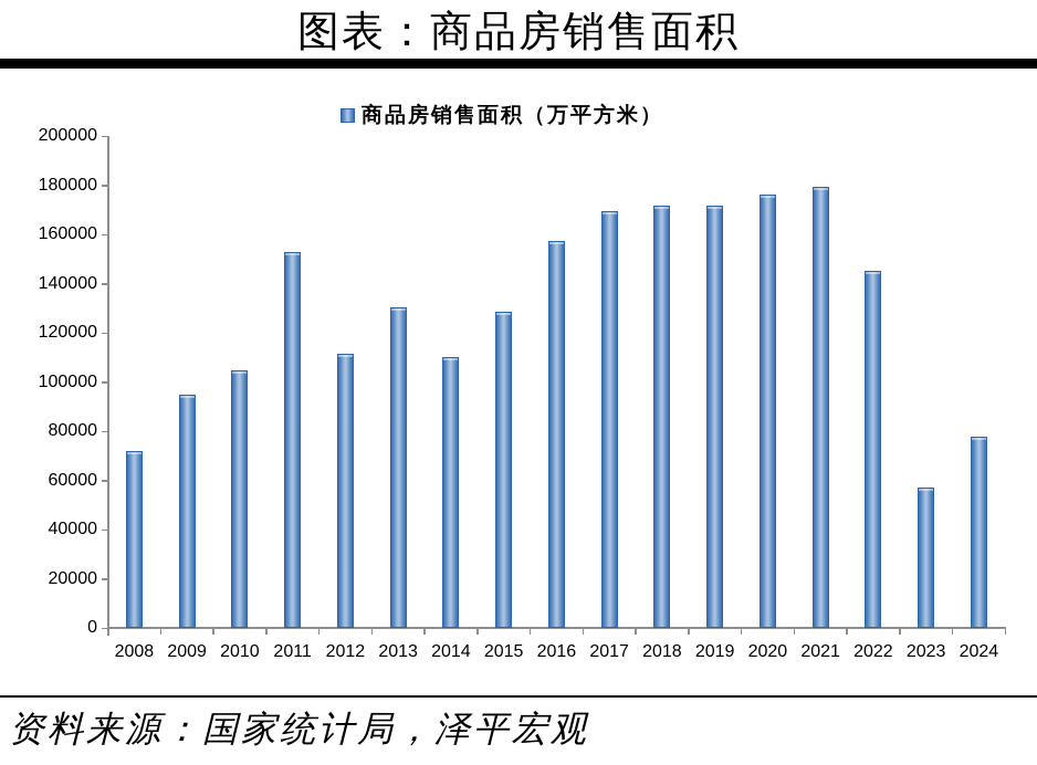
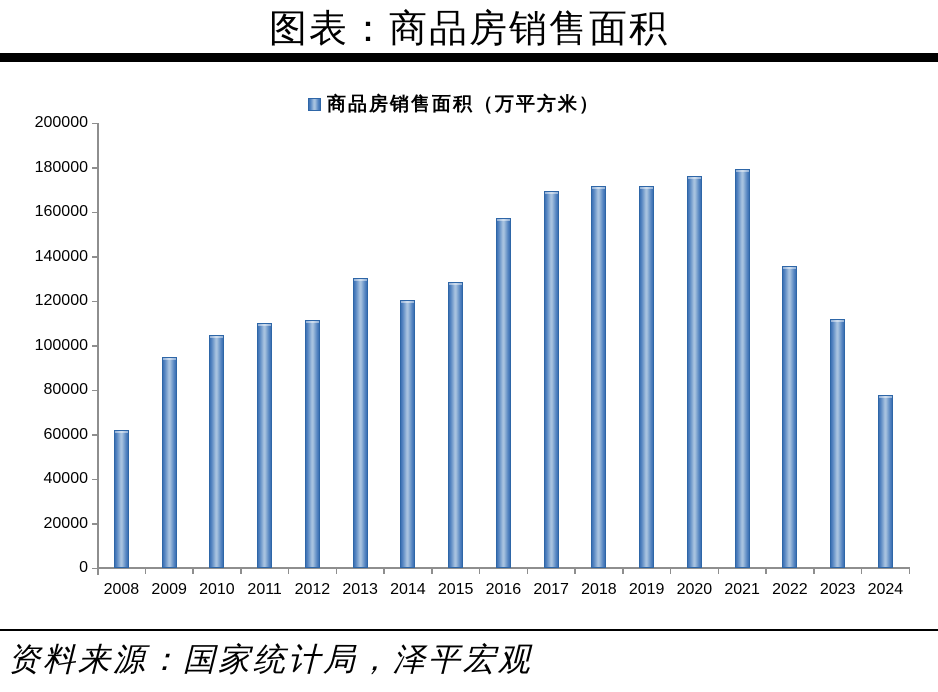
2008: 72000 -> 62000
2011: 153000 -> 110000
2014: 110000 -> 121000
2022: 145000 -> 136000
2023: 57000 -> 112000
